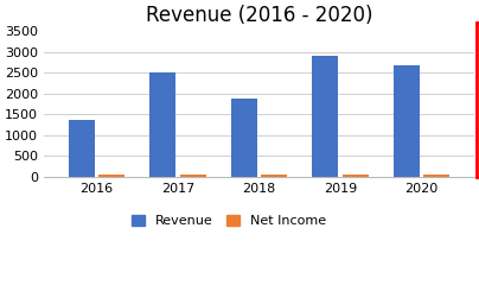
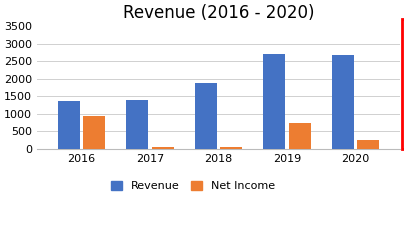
Net Income/2016: 60 -> 950
Revenue/2017: 2500 -> 1400
Revenue/2019: 2900 -> 2700
Net Income/2019: 60 -> 750
Net Income/2020: 60 -> 250
